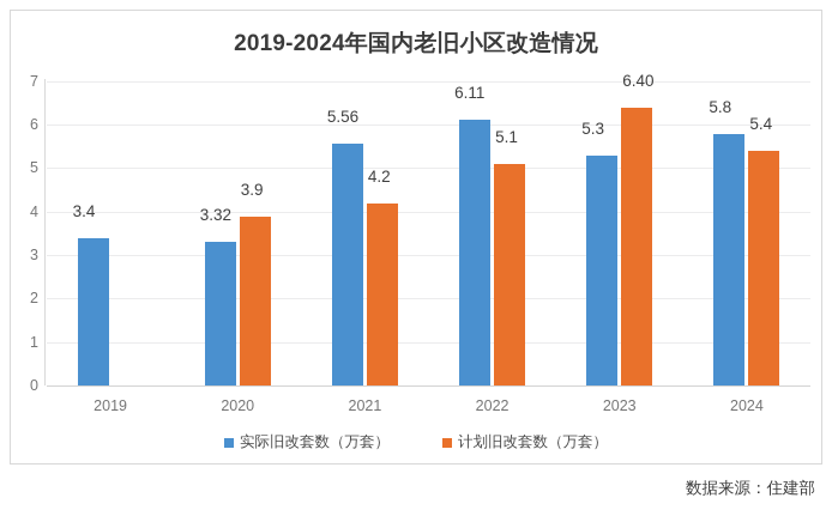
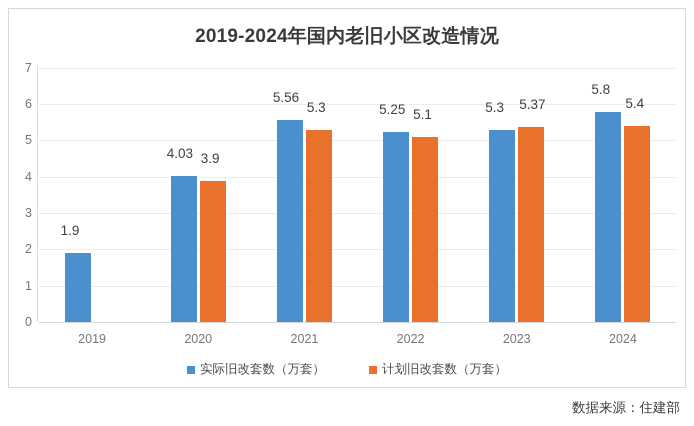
实际旧改套数（万套）/2019: 3.4 -> 1.9
实际旧改套数（万套）/2020: 3.32 -> 4.03
计划旧改套数（万套）/2021: 4.2 -> 5.3
实际旧改套数（万套）/2022: 6.11 -> 5.25
计划旧改套数（万套）/2023: 6.40 -> 5.37
